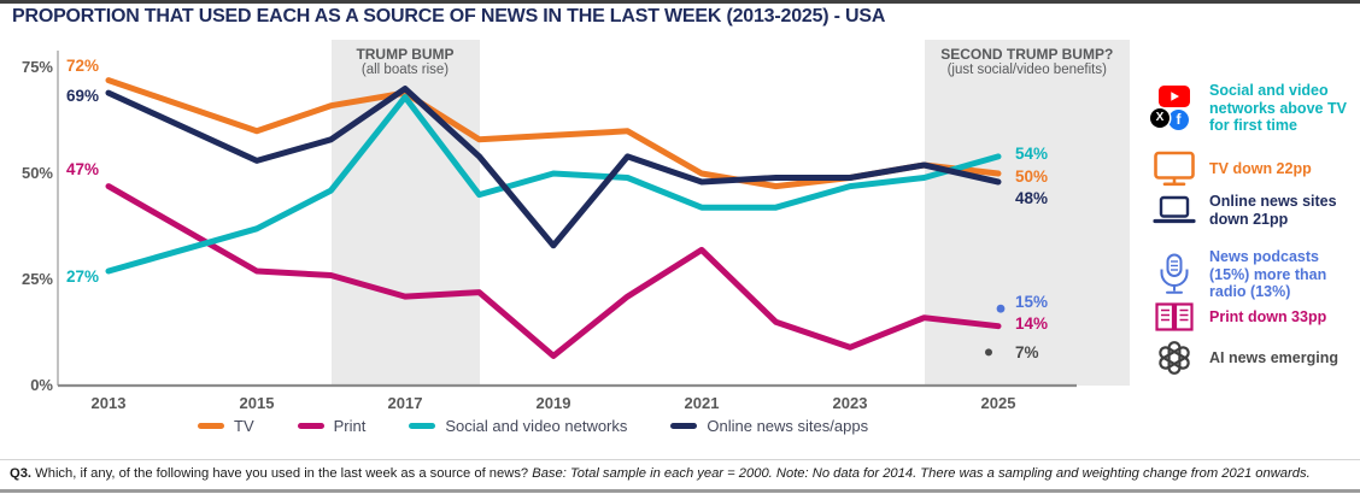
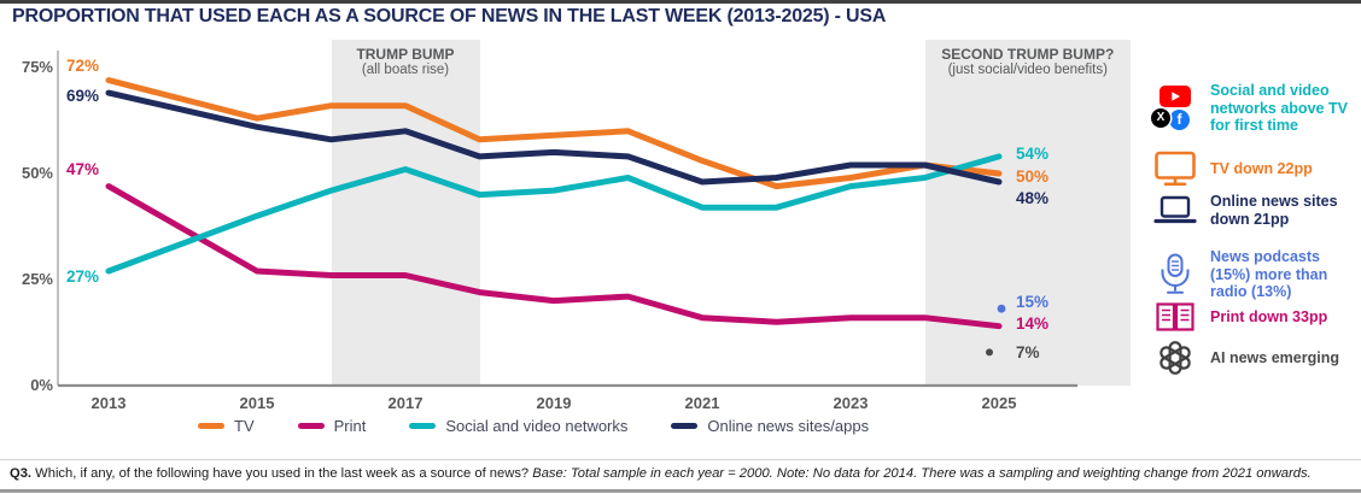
TV/2015: 60% -> 63%
Social and video networks/2015: 37% -> 40%
Online news sites/apps/2015: 53% -> 61%
TV/2017: 69% -> 66%
Print/2017: 21% -> 26%
Social and video networks/2017: 68% -> 51%
Online news sites/apps/2017: 70% -> 60%
Print/2019: 7% -> 20%
Social and video networks/2019: 50% -> 46%
Online news sites/apps/2019: 33% -> 55%
TV/2021: 50% -> 53%
Print/2021: 32% -> 16%
Print/2023: 9% -> 16%
Online news sites/apps/2023: 49% -> 52%
